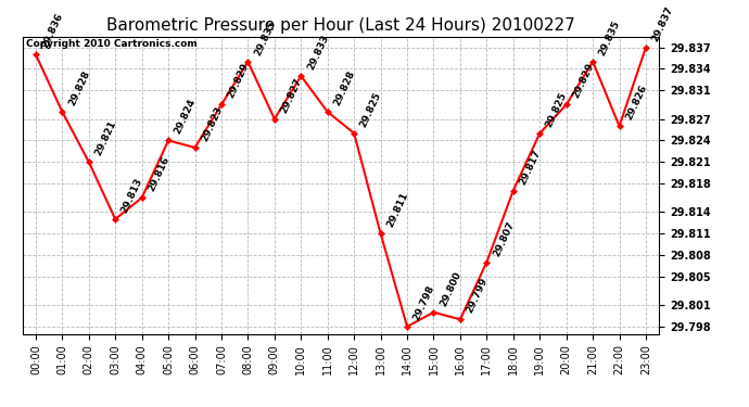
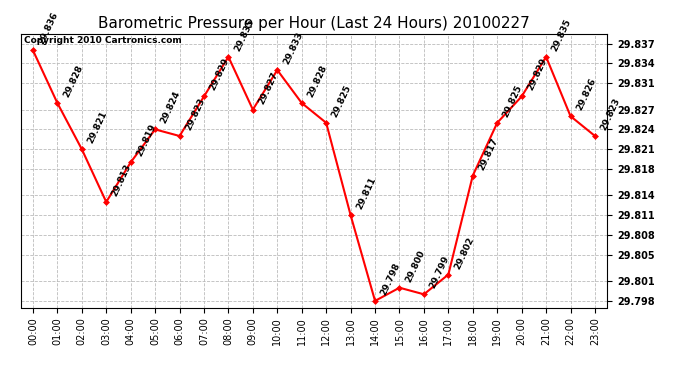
04:00: 29.816 -> 29.819
17:00: 29.807 -> 29.802
23:00: 29.837 -> 29.823
